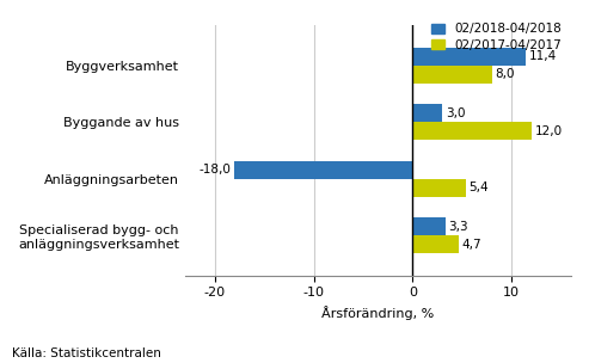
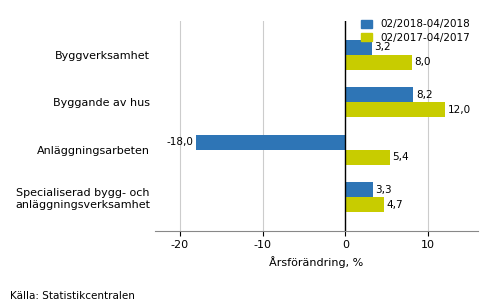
02/2018-04/2018/Byggverksamhet: 11,4 -> 3,2
02/2018-04/2018/Byggande av hus: 3,0 -> 8,2
